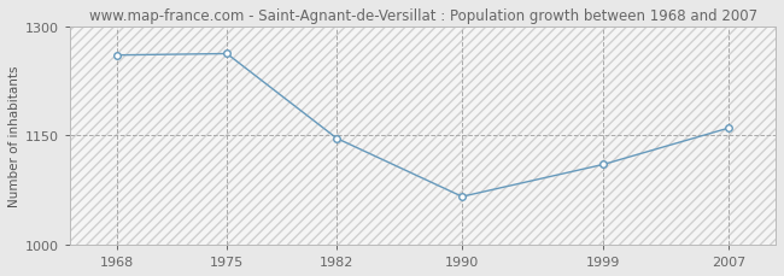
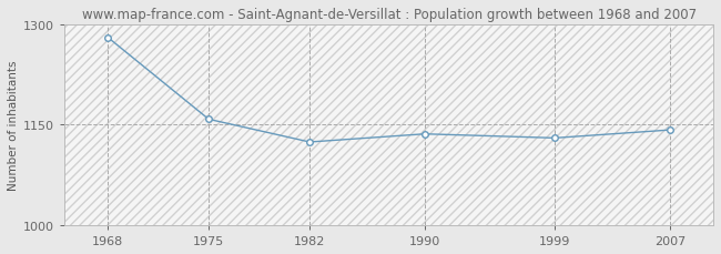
1968: 1260 -> 1280
1975: 1262 -> 1158
1982: 1146 -> 1124
1990: 1066 -> 1136
1999: 1110 -> 1130
2007: 1160 -> 1142
